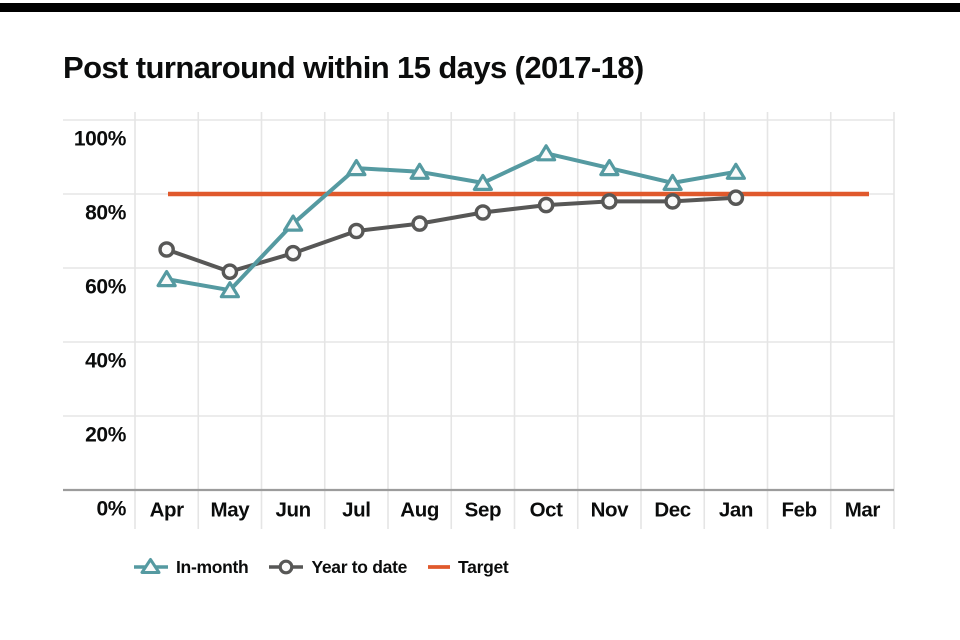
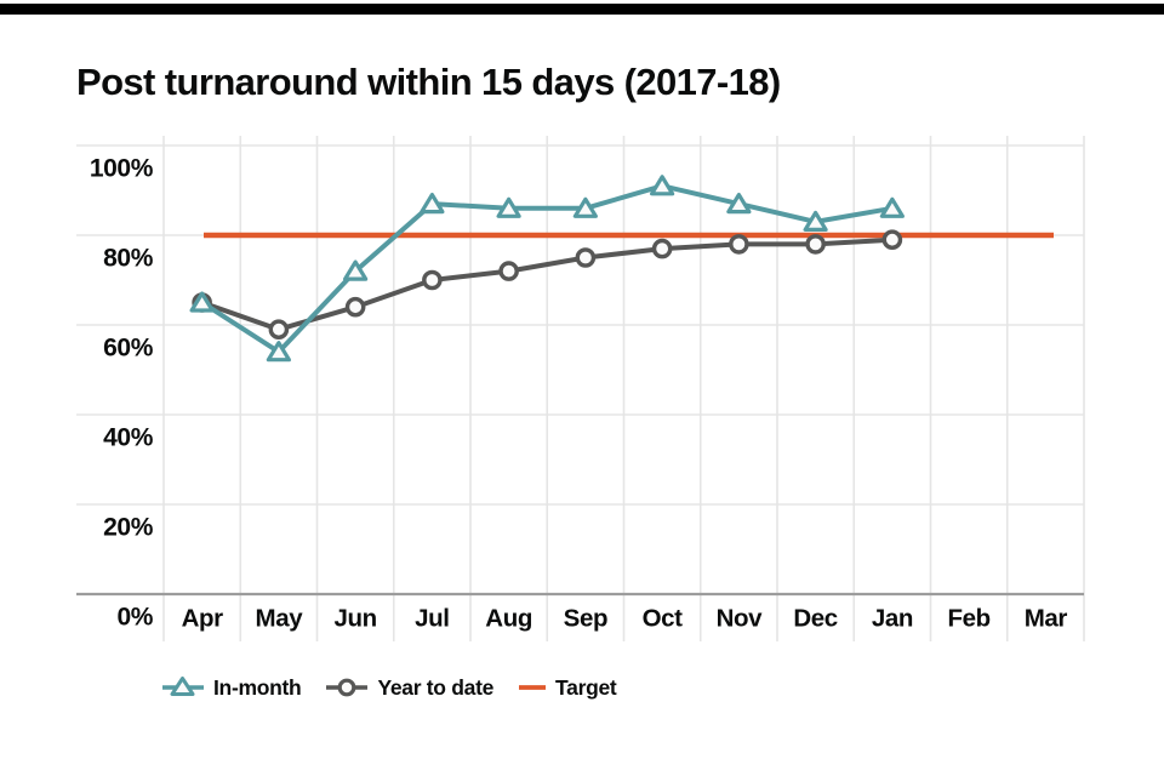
In-month/Apr: 57% -> 65%
In-month/Sep: 83% -> 86%
